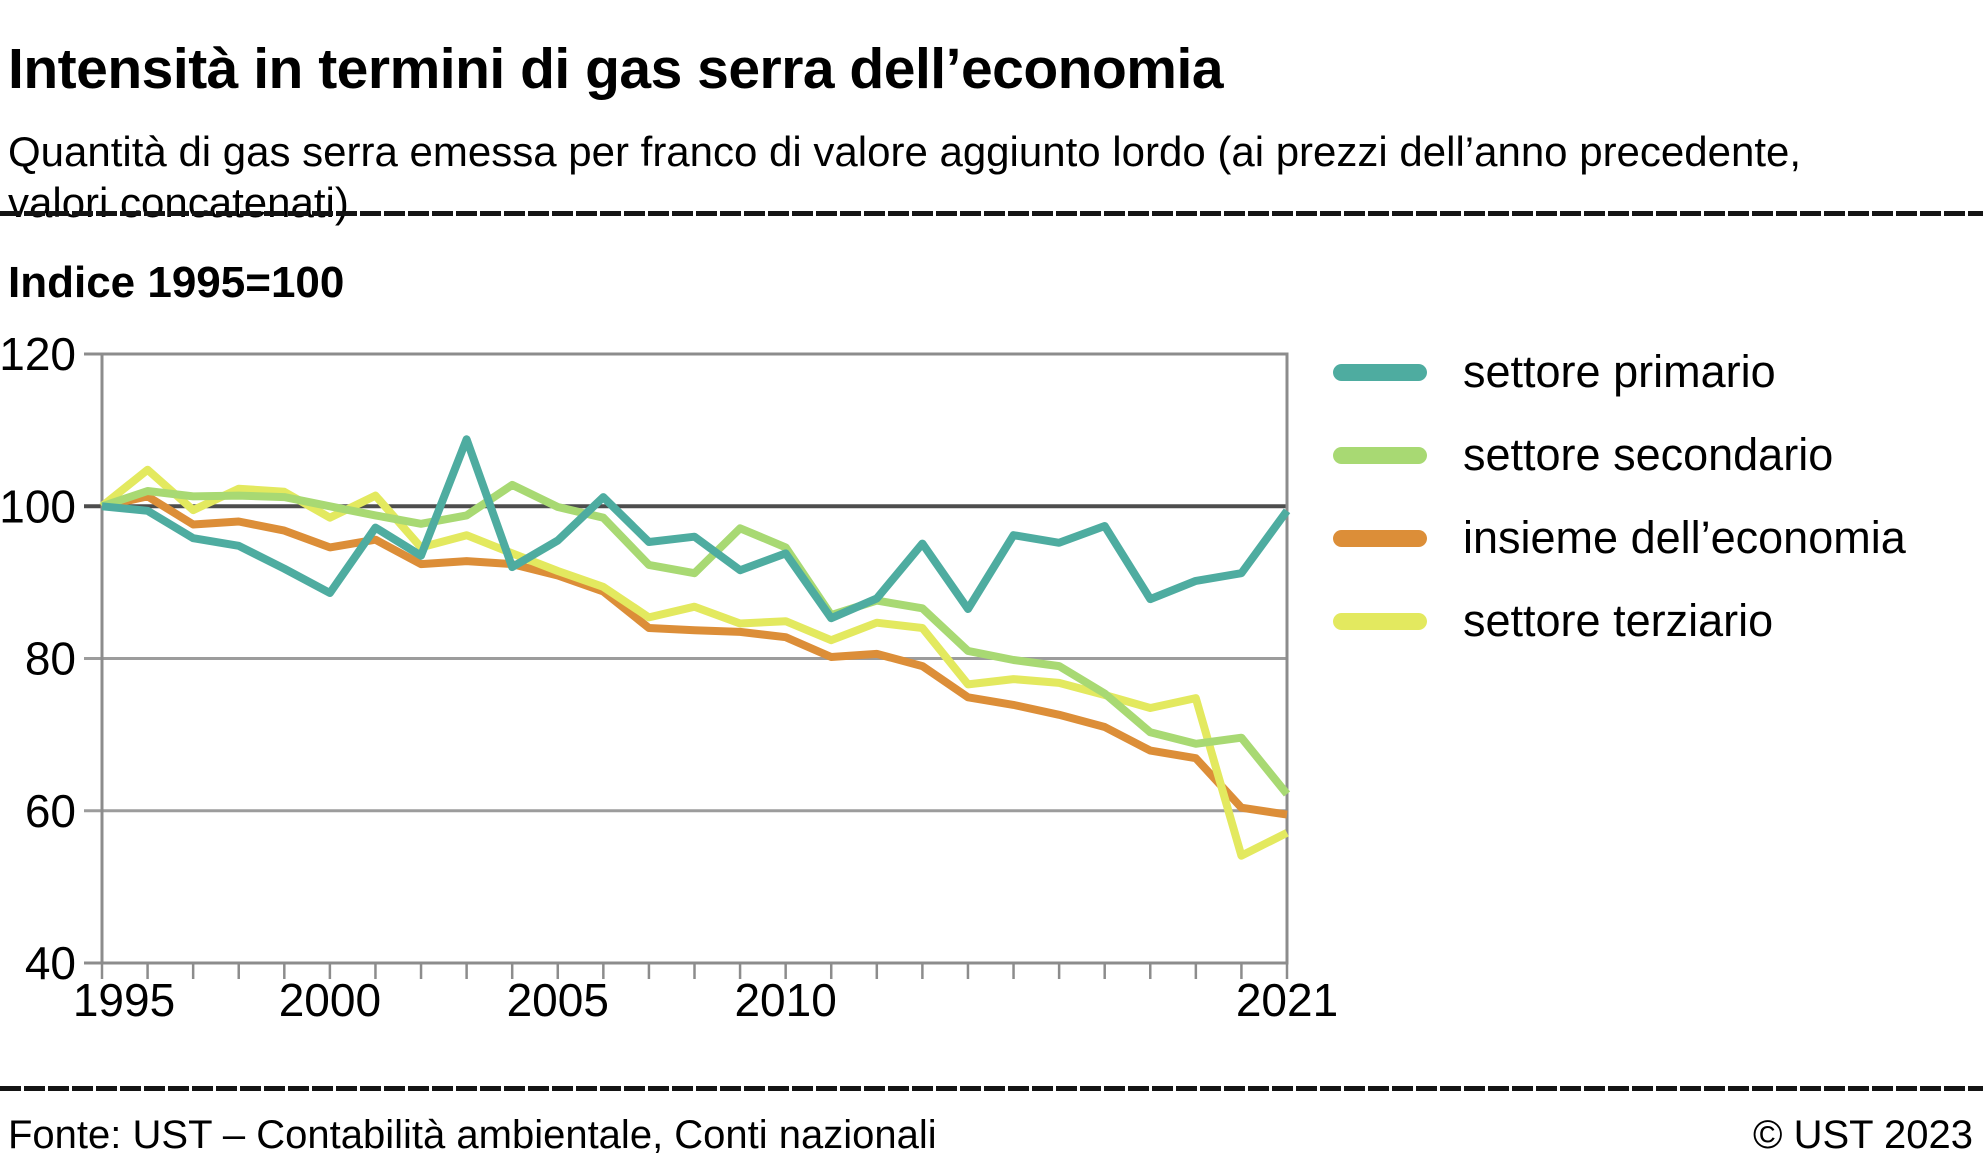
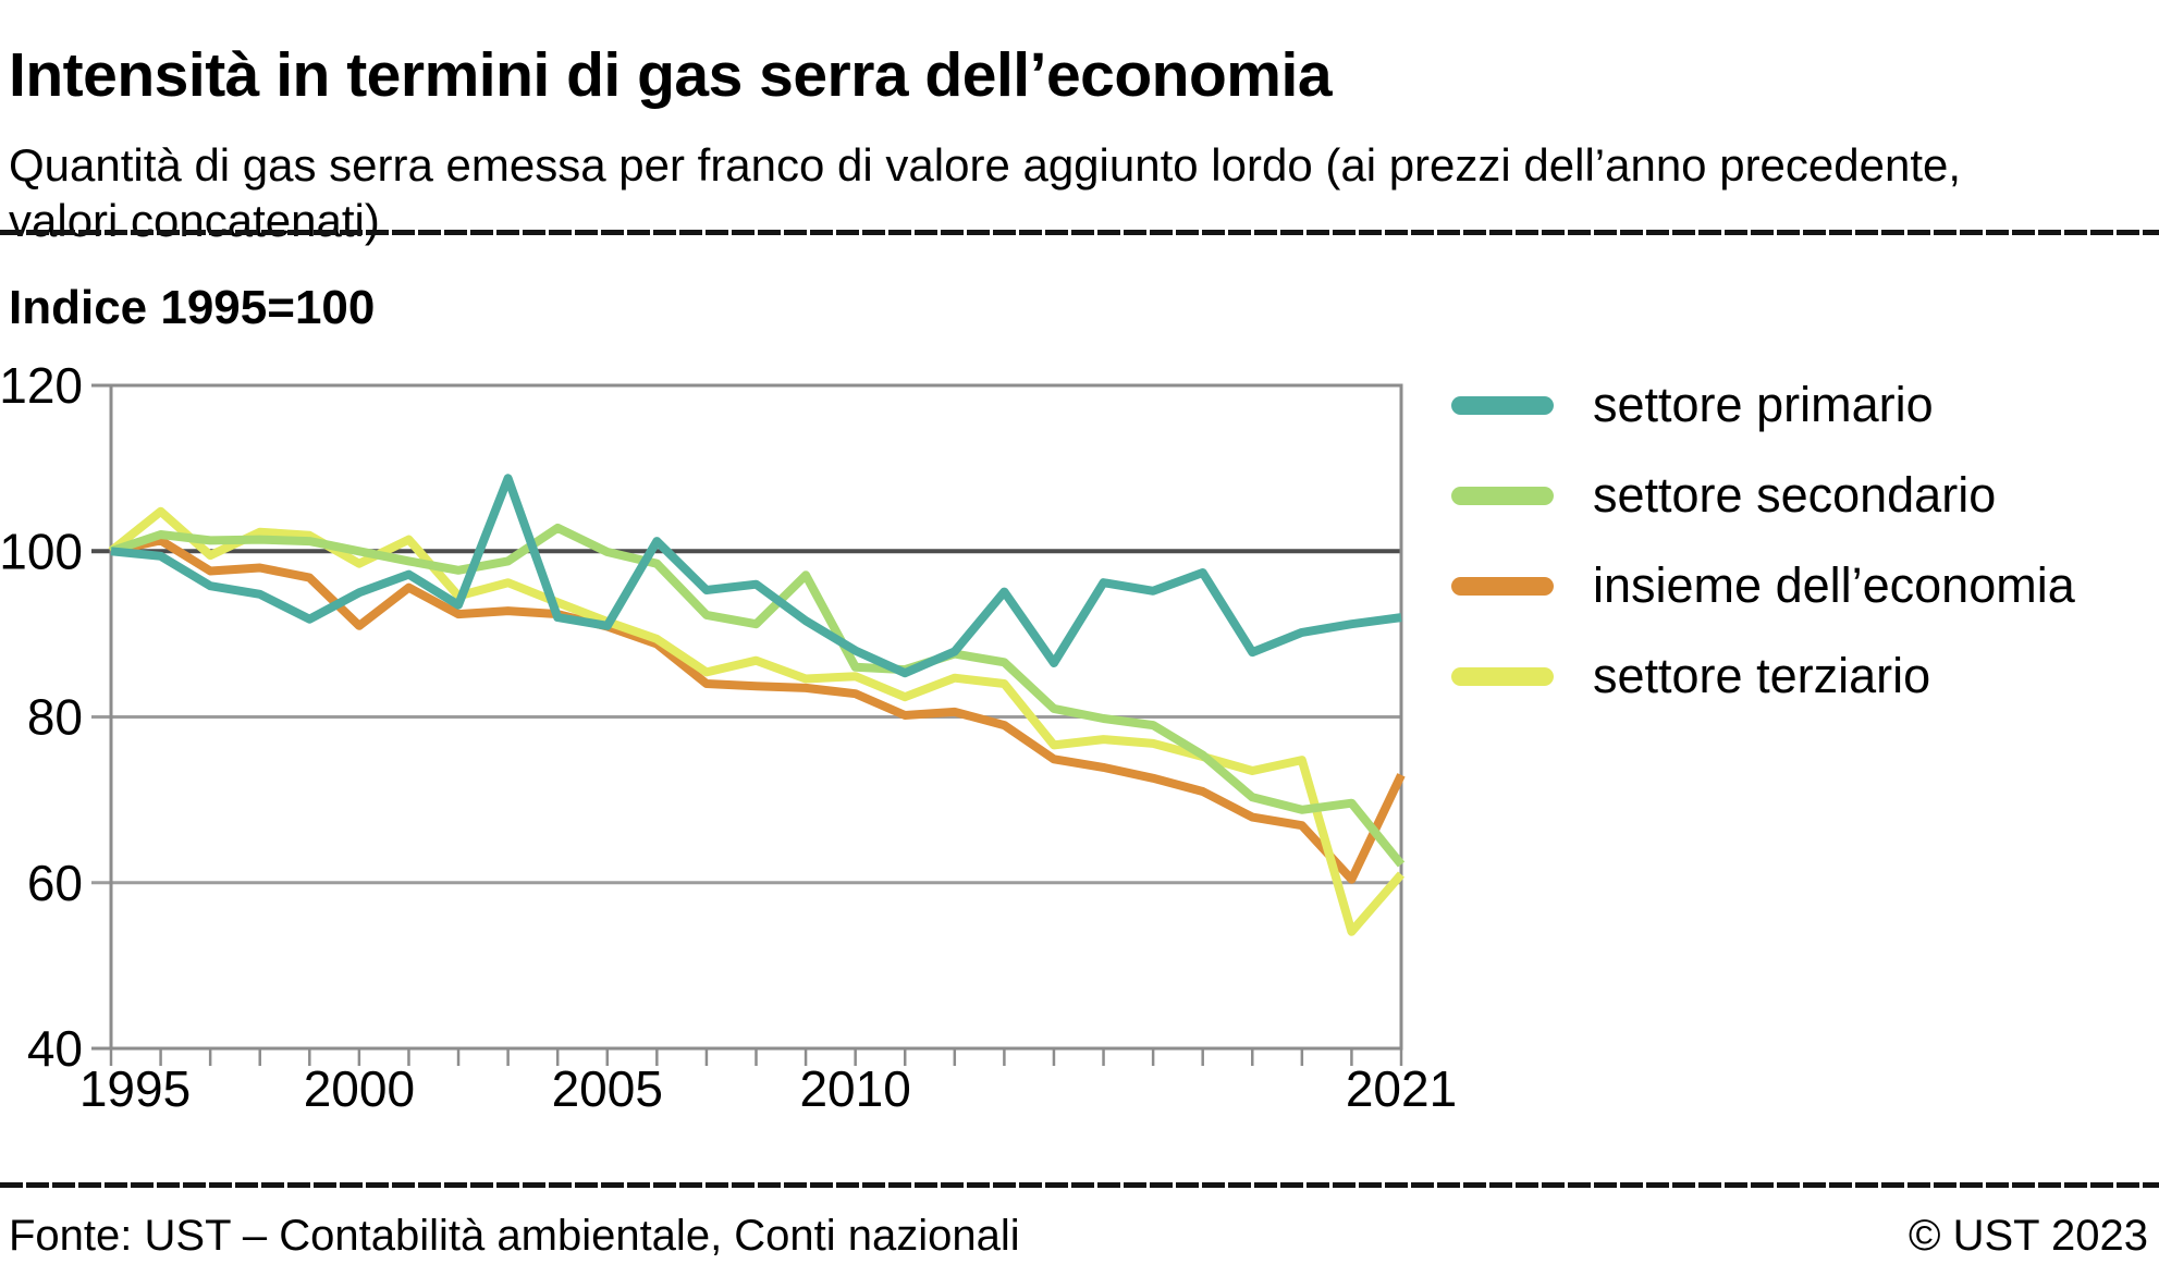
settore primario/2000: 89 -> 95
insieme dell’economia/2000: 95 -> 91
settore primario/2005: 96 -> 91
settore primario/2010: 94 -> 88
settore secondario/2010: 95 -> 86
settore primario/2021: 99 -> 92
insieme dell’economia/2021: 60 -> 73
settore terziario/2021: 57 -> 61
